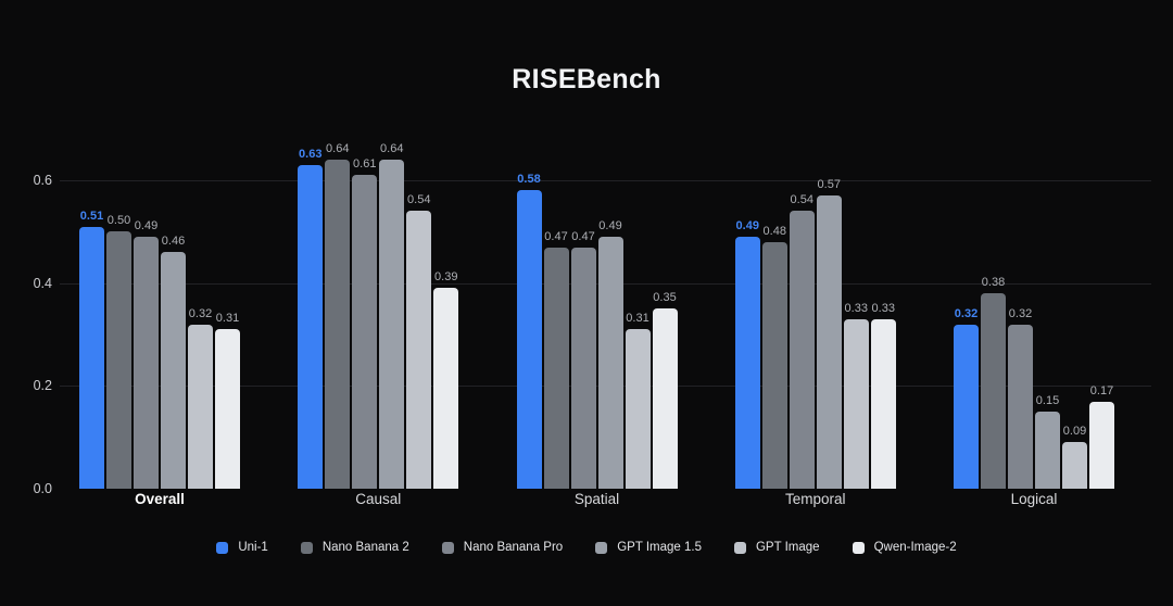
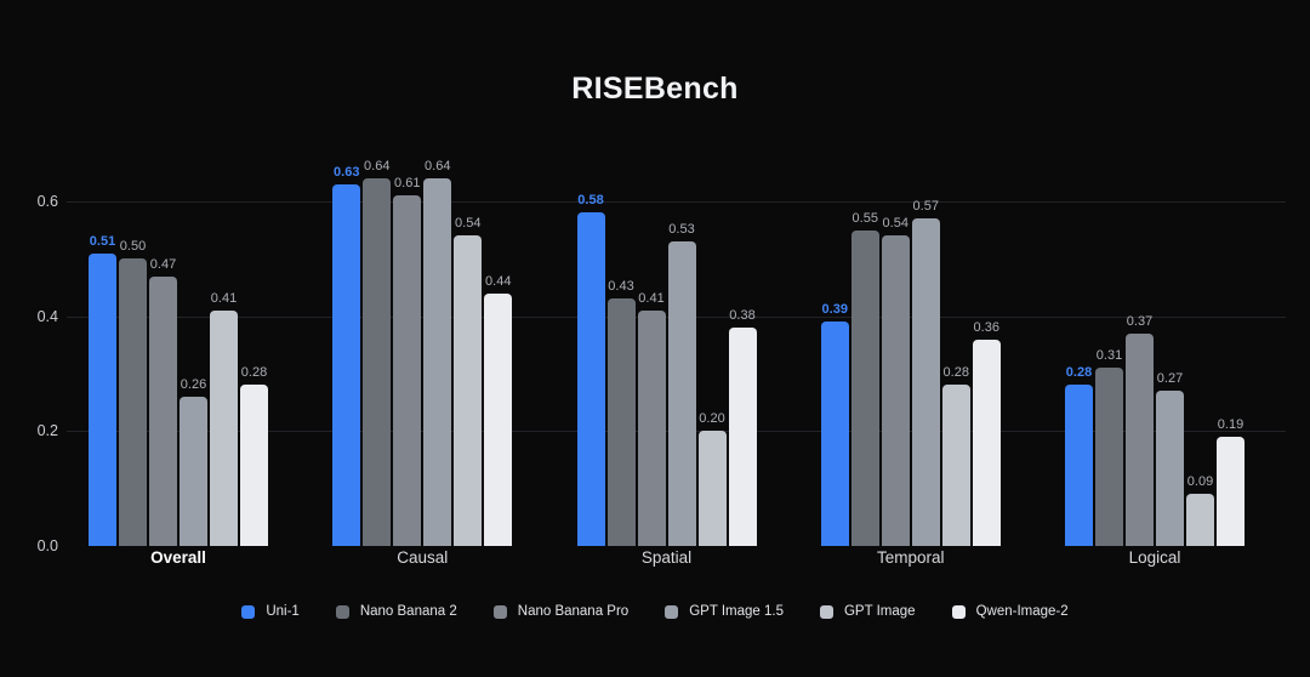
Nano Banana Pro/Overall: 0.49 -> 0.47
GPT Image 1.5/Overall: 0.46 -> 0.26
GPT Image/Overall: 0.32 -> 0.41
Qwen-Image-2/Overall: 0.31 -> 0.28
Qwen-Image-2/Causal: 0.39 -> 0.44
Nano Banana 2/Spatial: 0.47 -> 0.43
Nano Banana Pro/Spatial: 0.47 -> 0.41
GPT Image 1.5/Spatial: 0.49 -> 0.53
GPT Image/Spatial: 0.31 -> 0.20
Qwen-Image-2/Spatial: 0.35 -> 0.38
Uni-1/Temporal: 0.49 -> 0.39
Nano Banana 2/Temporal: 0.48 -> 0.55
GPT Image/Temporal: 0.33 -> 0.28
Qwen-Image-2/Temporal: 0.33 -> 0.36
Uni-1/Logical: 0.32 -> 0.28
Nano Banana 2/Logical: 0.38 -> 0.31
Nano Banana Pro/Logical: 0.32 -> 0.37
GPT Image 1.5/Logical: 0.15 -> 0.27
Qwen-Image-2/Logical: 0.17 -> 0.19
